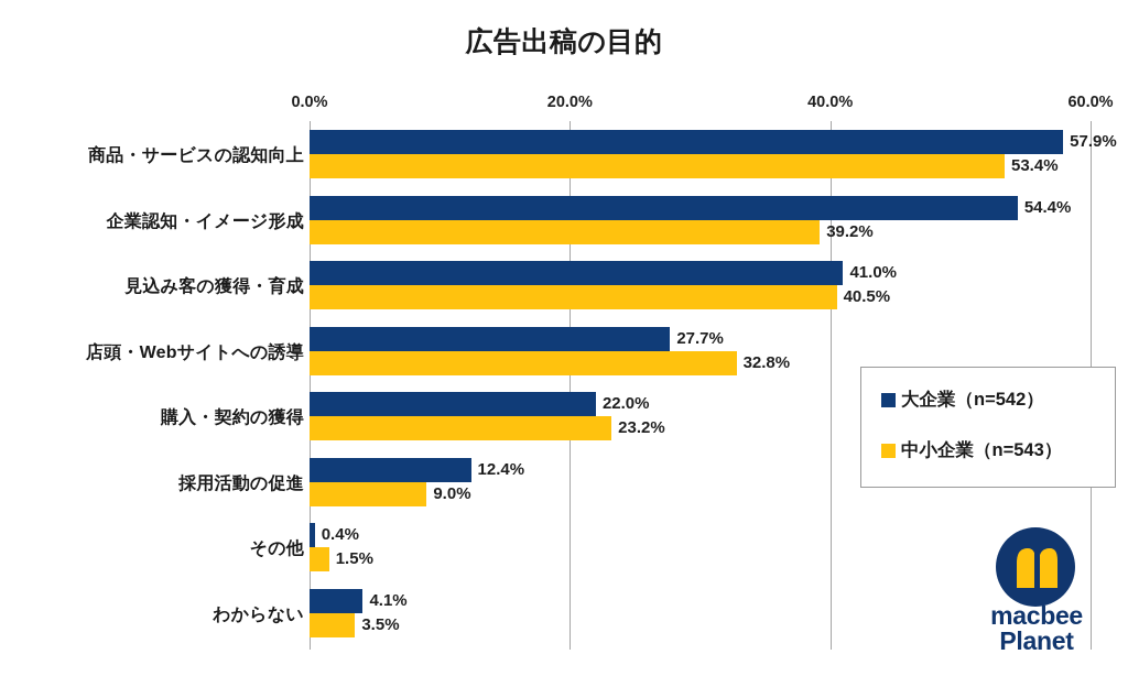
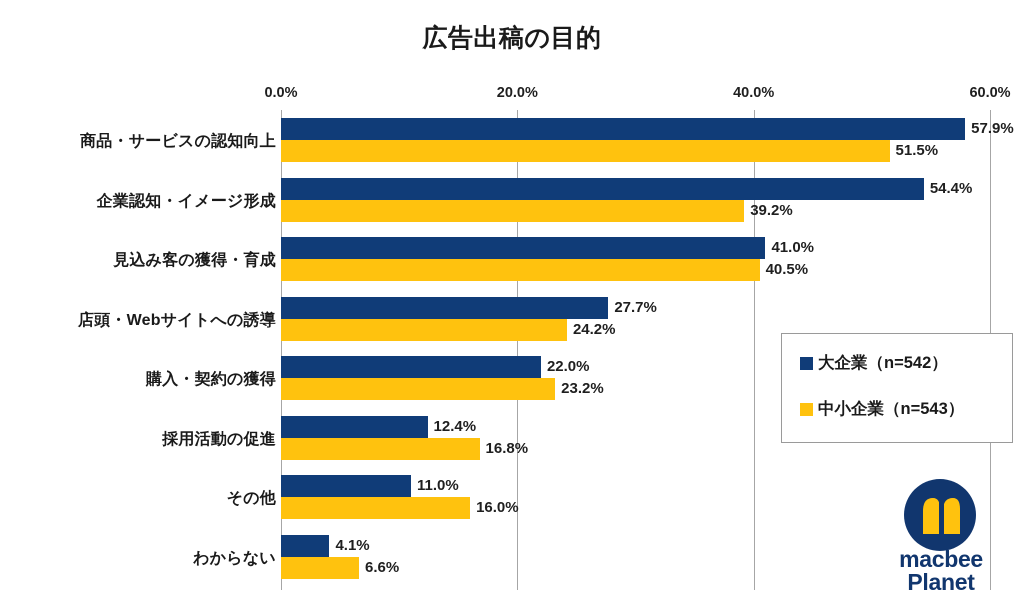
中小企業（n=543）/商品・サービスの認知向上: 53.4% -> 51.5%
中小企業（n=543）/店頭・Webサイトへの誘導: 32.8% -> 24.2%
中小企業（n=543）/採用活動の促進: 9.0% -> 16.8%
大企業（n=542）/その他: 0.4% -> 11.0%
中小企業（n=543）/その他: 1.5% -> 16.0%
中小企業（n=543）/わからない: 3.5% -> 6.6%
